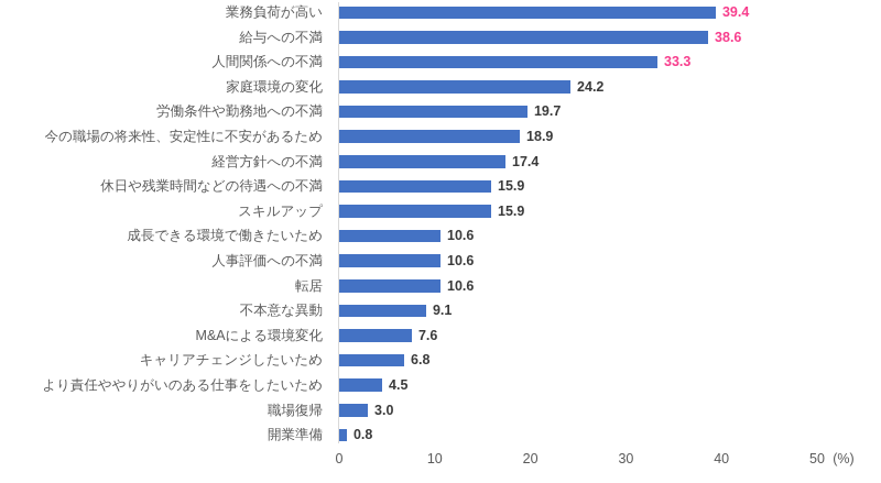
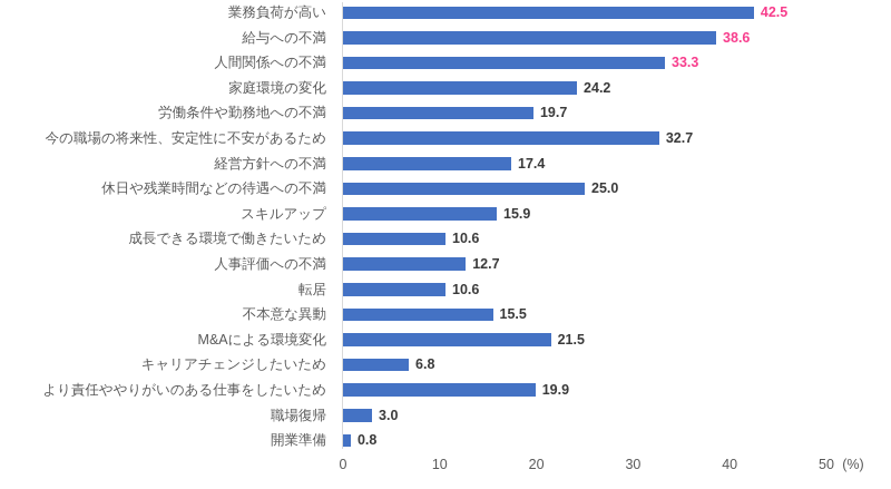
業務負荷が高い: 39.4 -> 42.5
今の職場の将来性、安定性に不安があるため: 18.9 -> 32.7
休日や残業時間などの待遇への不満: 15.9 -> 25.0
人事評価への不満: 10.6 -> 12.7
不本意な異動: 9.1 -> 15.5
M&Aによる環境変化: 7.6 -> 21.5
より責任ややりがいのある仕事をしたいため: 4.5 -> 19.9
